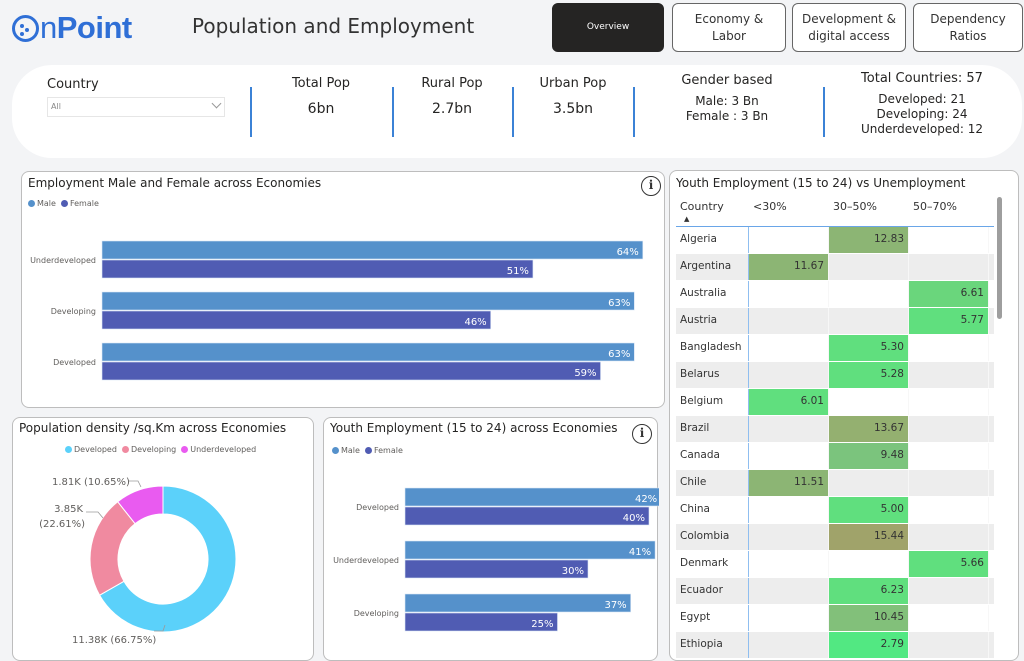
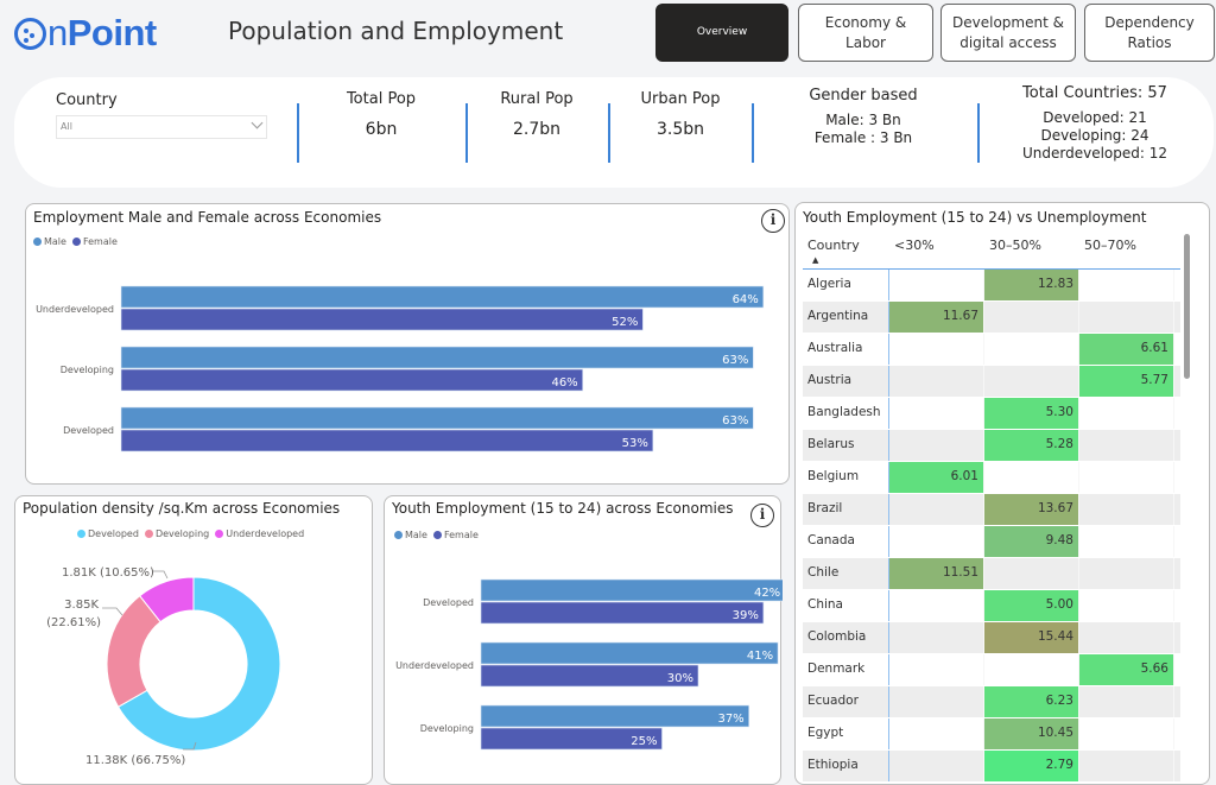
Employment Male and Female across Economies/Female/Underdeveloped: 51% -> 52%
Employment Male and Female across Economies/Female/Developed: 59% -> 53%
Youth Employment (15 to 24) across Economies/Female/Developed: 40% -> 39%
